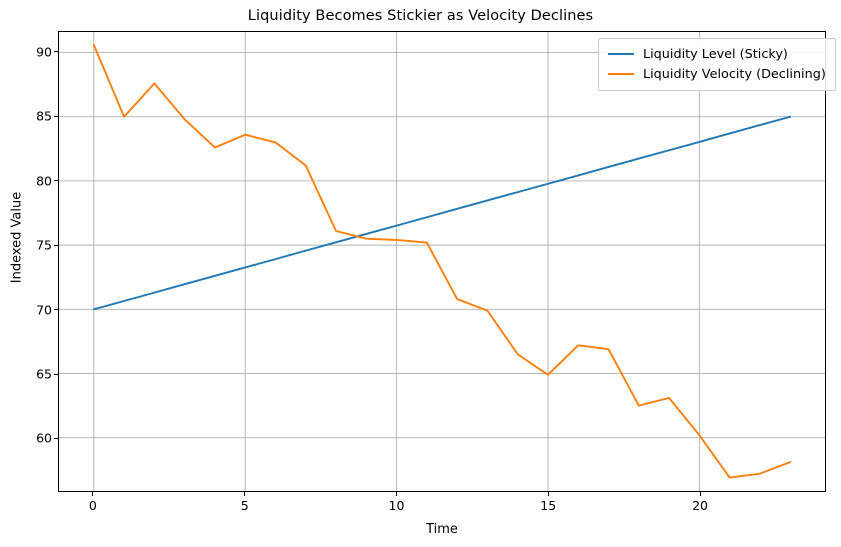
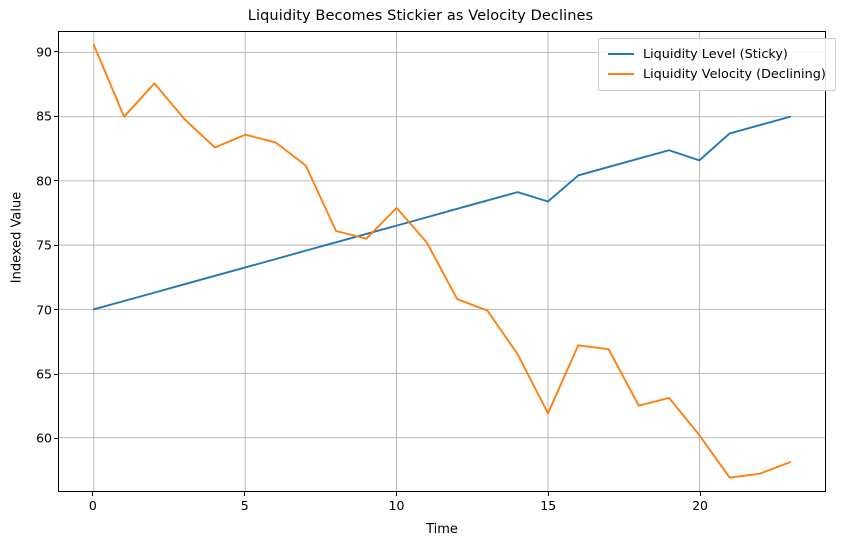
Liquidity Velocity (Declining)/10: 75.4 -> 77.9
Liquidity Level (Sticky)/15: 79.8 -> 78.4
Liquidity Velocity (Declining)/15: 64.9 -> 61.9
Liquidity Level (Sticky)/20: 83.0 -> 81.6
